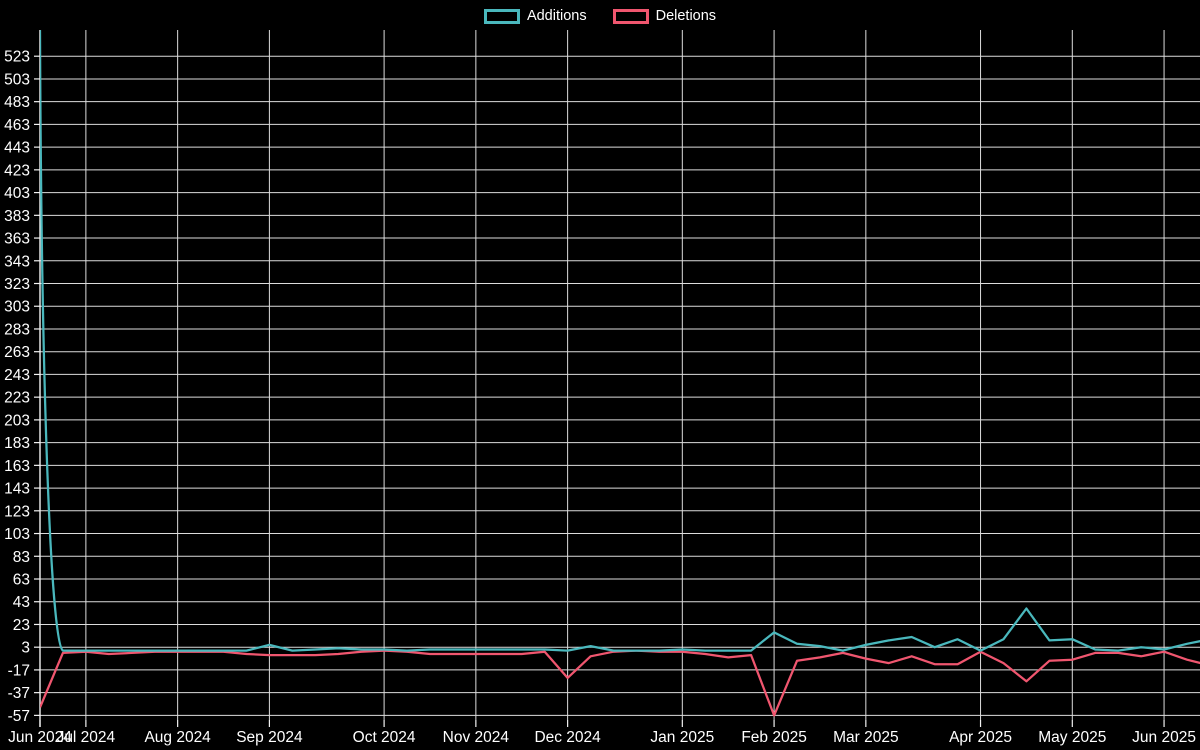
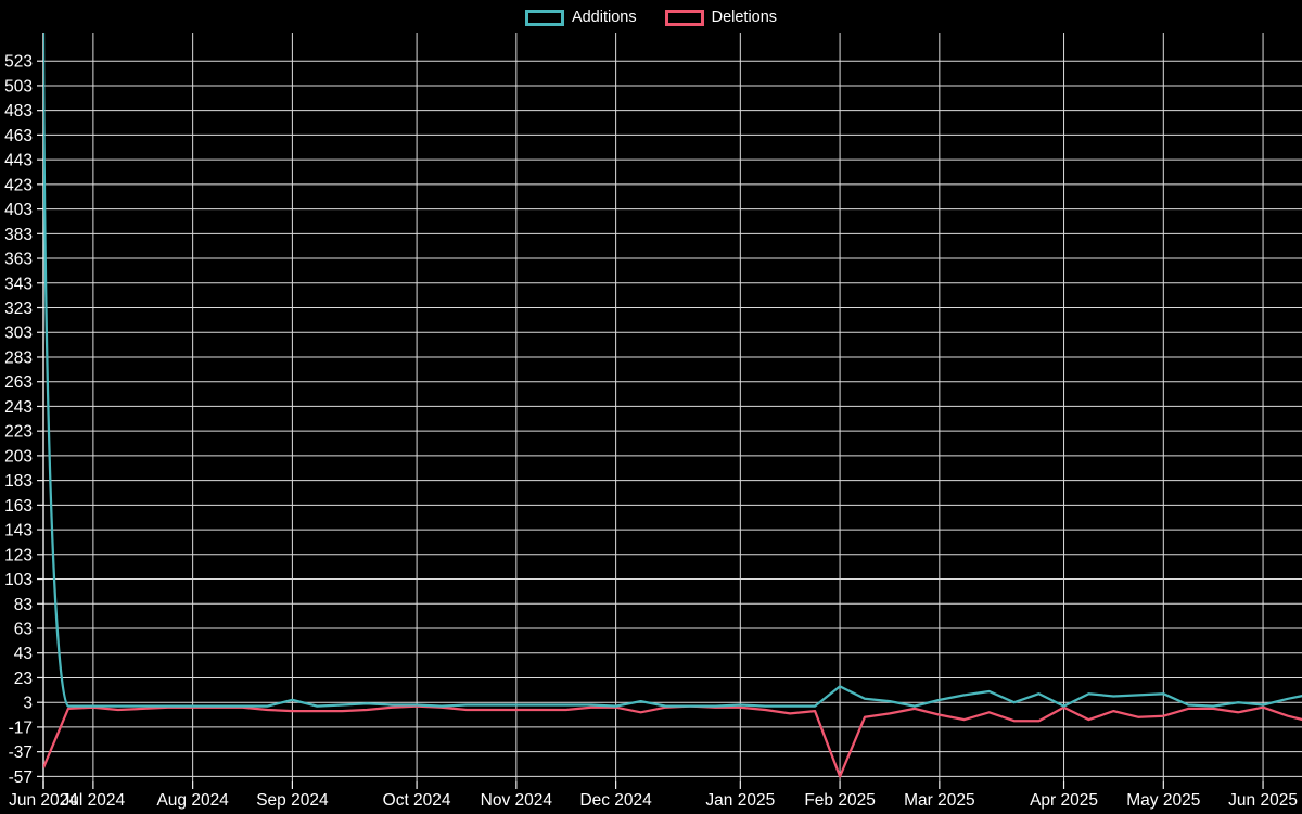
Deletions/23: -24 -> -1
Additions/43: 37 -> 8
Deletions/43: -27 -> -4
